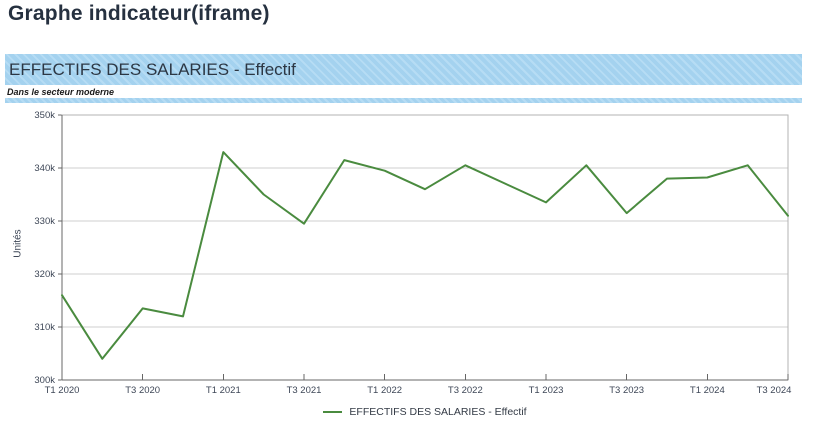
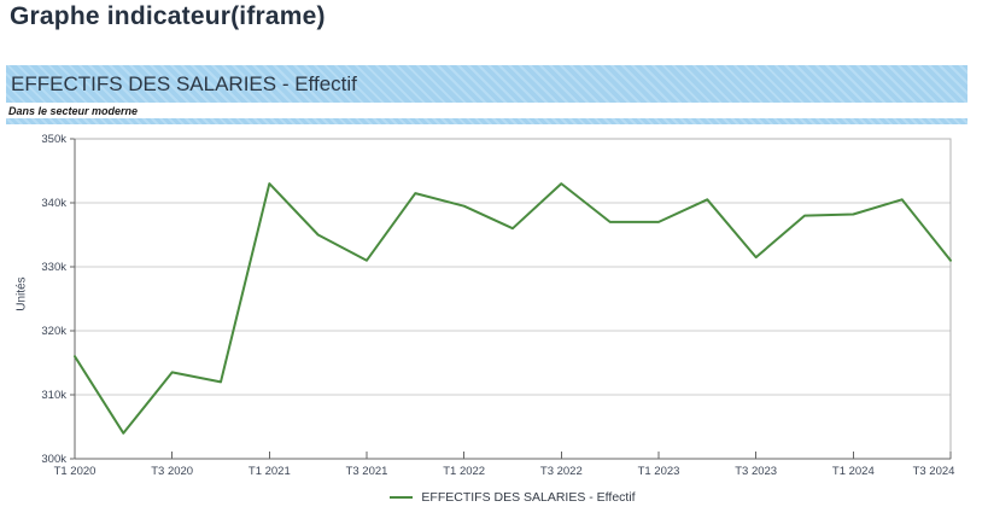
T3 2021: 330k -> 331k
T3 2022: 340k -> 343k
T1 2023: 334k -> 337k
